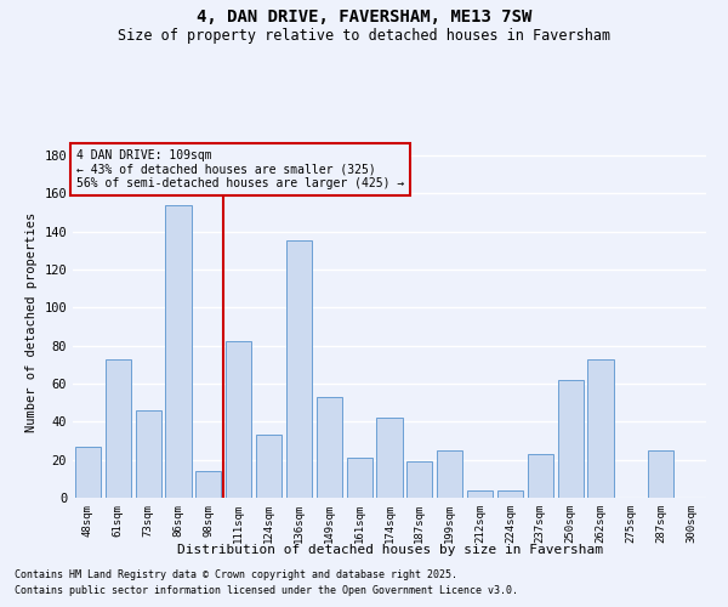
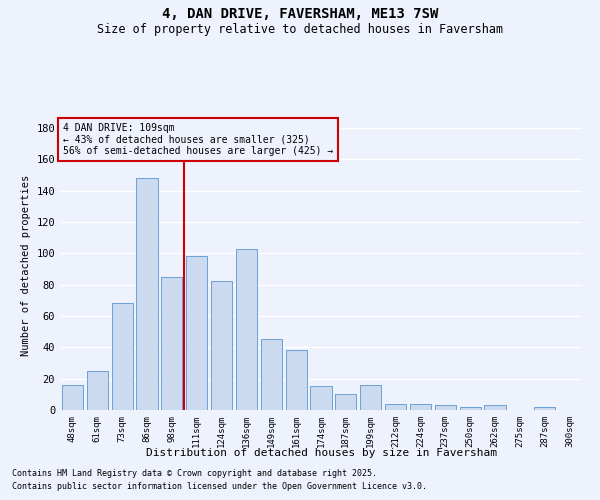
48sqm: 27 -> 16
61sqm: 73 -> 25
73sqm: 46 -> 68
86sqm: 154 -> 148
98sqm: 14 -> 85
111sqm: 82 -> 98
124sqm: 33 -> 82
136sqm: 135 -> 103
149sqm: 53 -> 45
161sqm: 21 -> 38
174sqm: 42 -> 15
187sqm: 19 -> 10
199sqm: 25 -> 16
237sqm: 23 -> 3
250sqm: 62 -> 2
262sqm: 73 -> 3
287sqm: 25 -> 2
